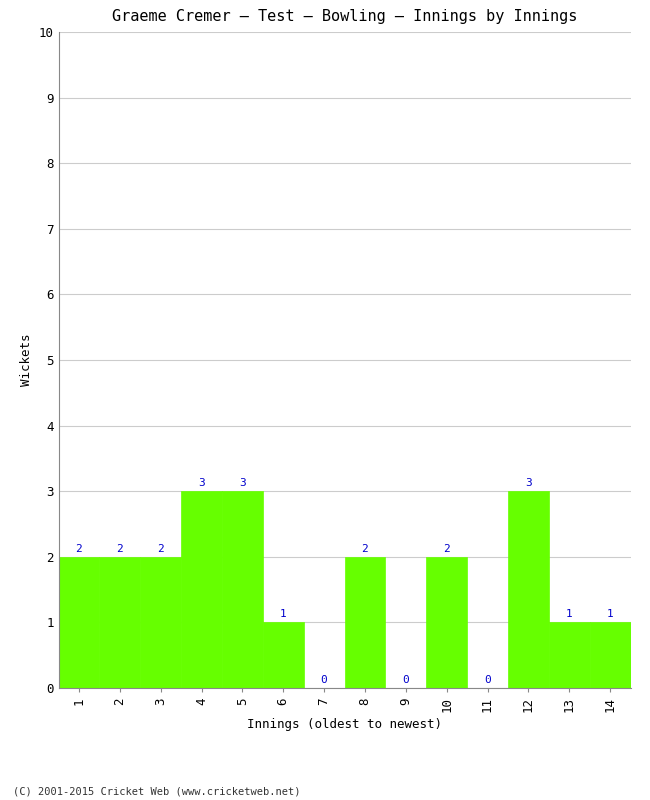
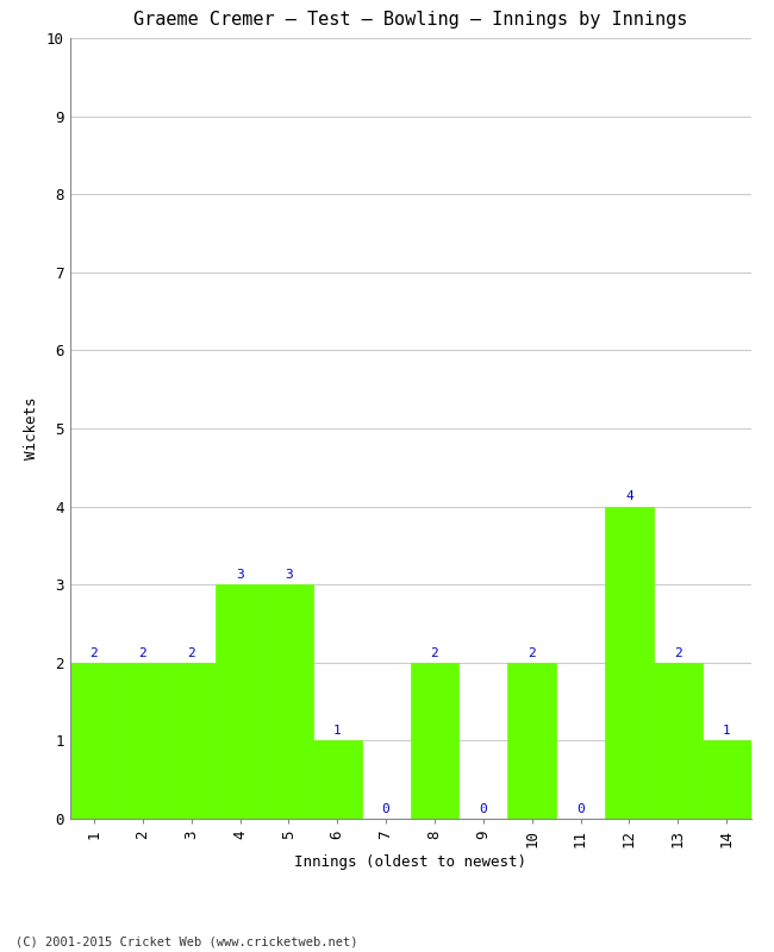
12: 3 -> 4
13: 1 -> 2
